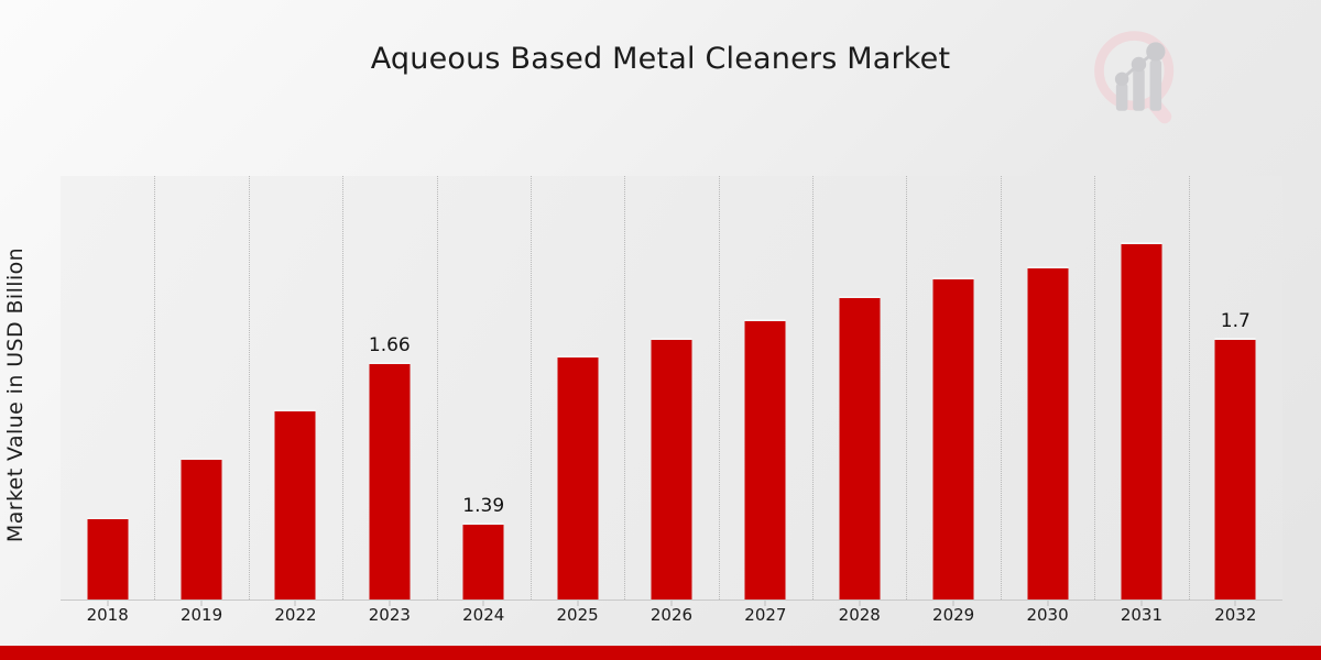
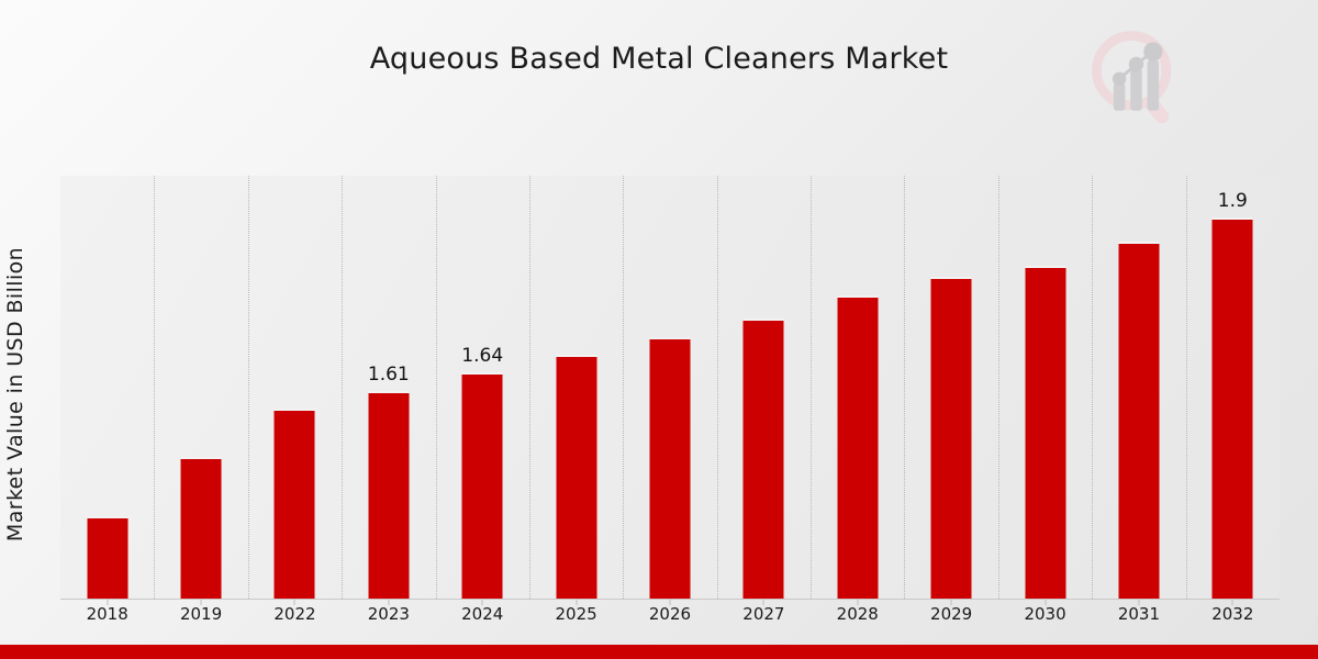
2023: 1.66 -> 1.61
2024: 1.39 -> 1.64
2032: 1.7 -> 1.9
